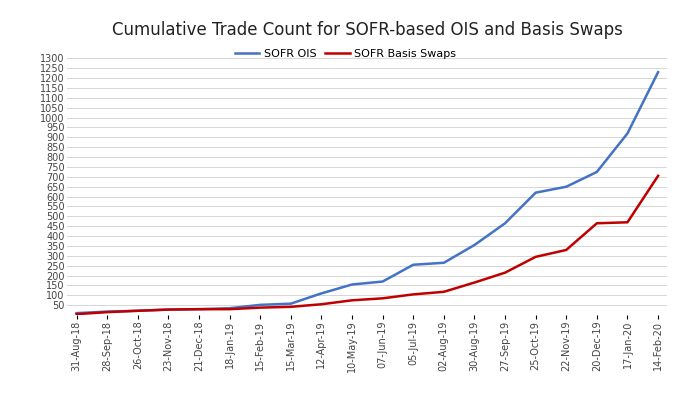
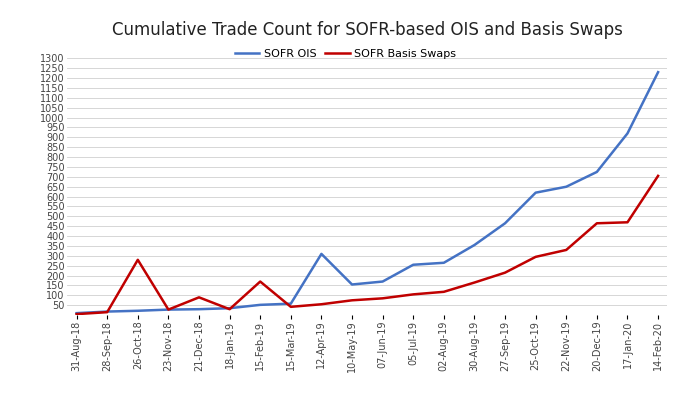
SOFR Basis Swaps/26-Oct-18: 20 -> 280
SOFR Basis Swaps/21-Dec-18: 30 -> 90
SOFR Basis Swaps/15-Feb-19: 40 -> 170
SOFR OIS/12-Apr-19: 110 -> 310
